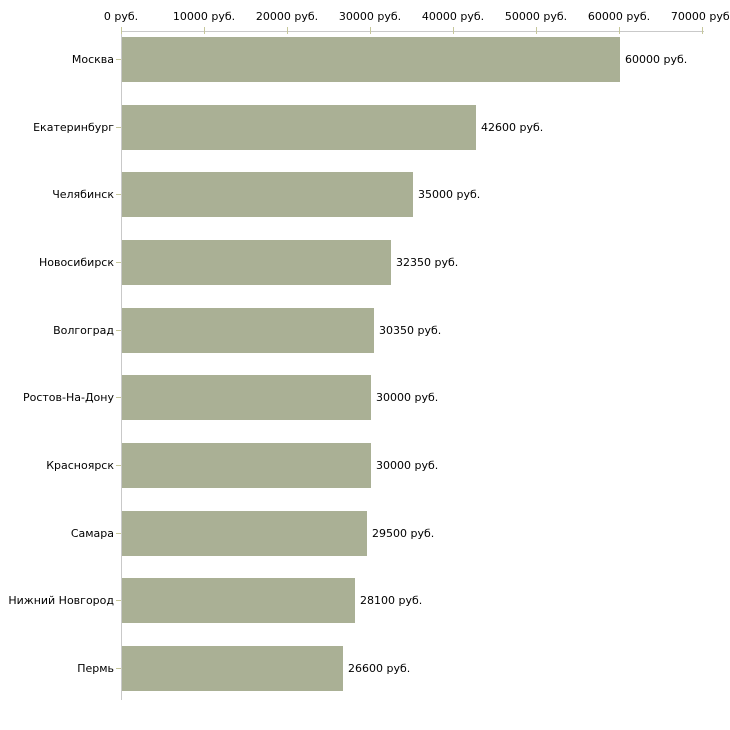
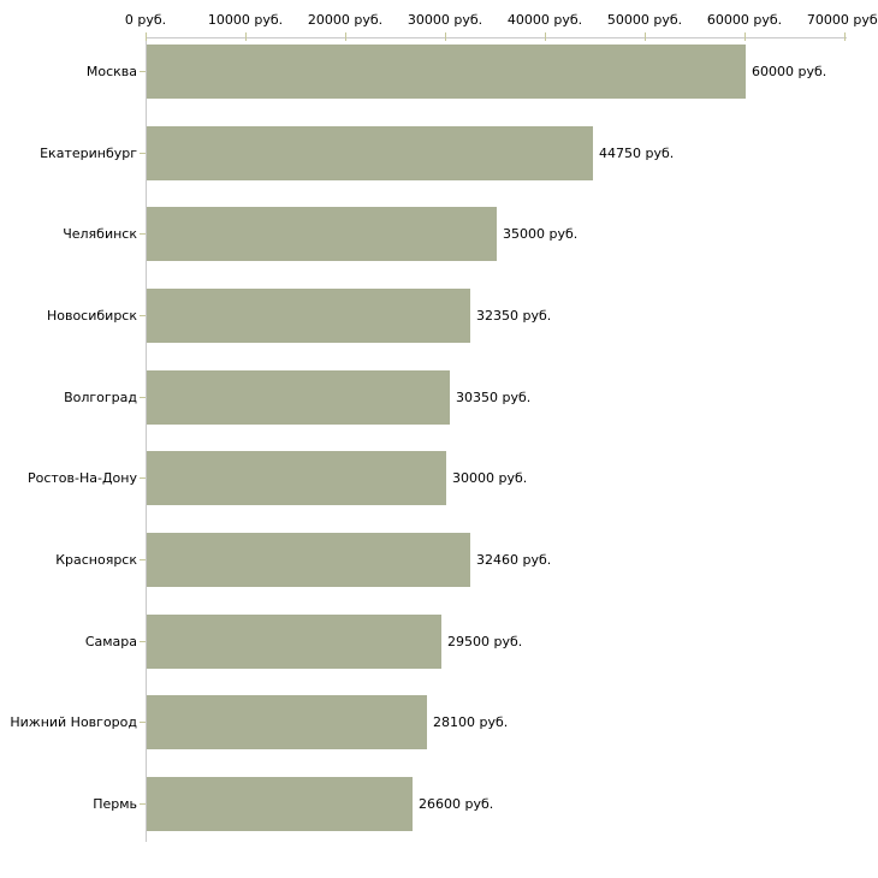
Екатеринбург: 42600 -> 44750
Красноярск: 30000 -> 32460
